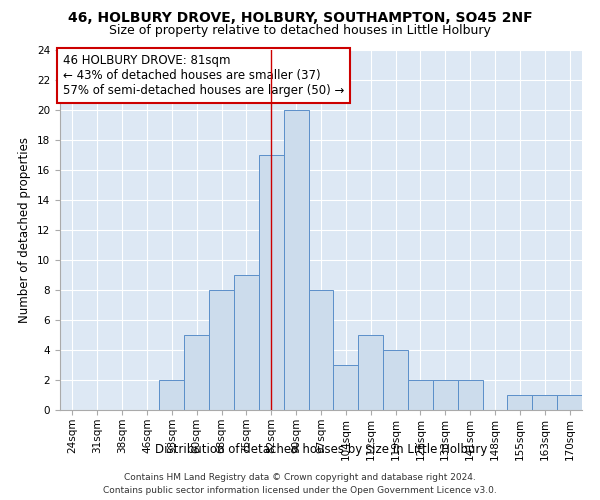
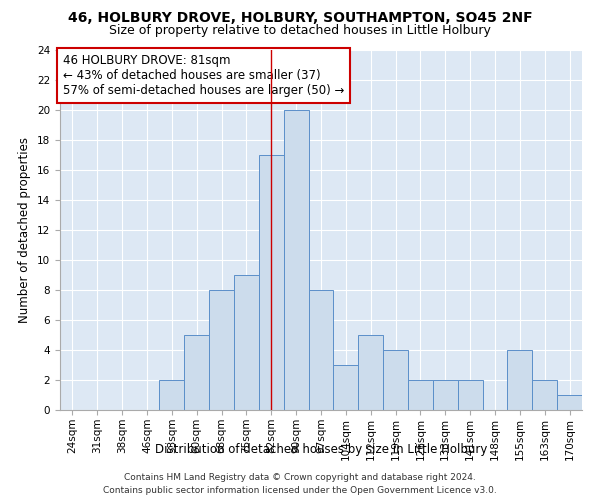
155sqm: 1 -> 4
163sqm: 1 -> 2
